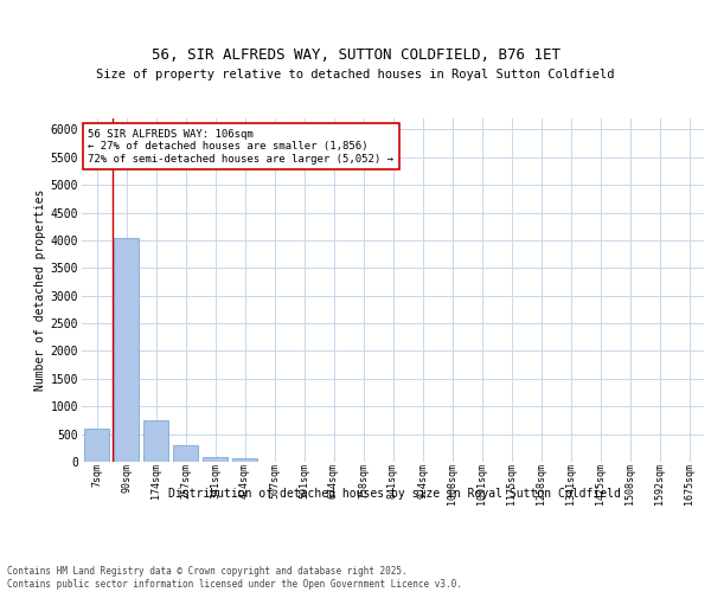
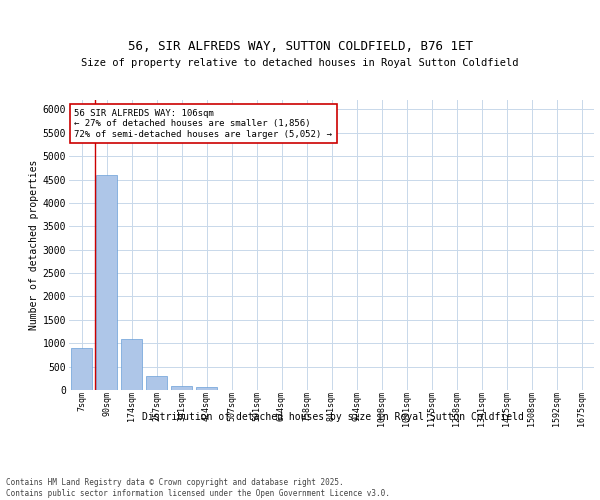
7sqm: 600 -> 900
90sqm: 4050 -> 4600
174sqm: 750 -> 1080
